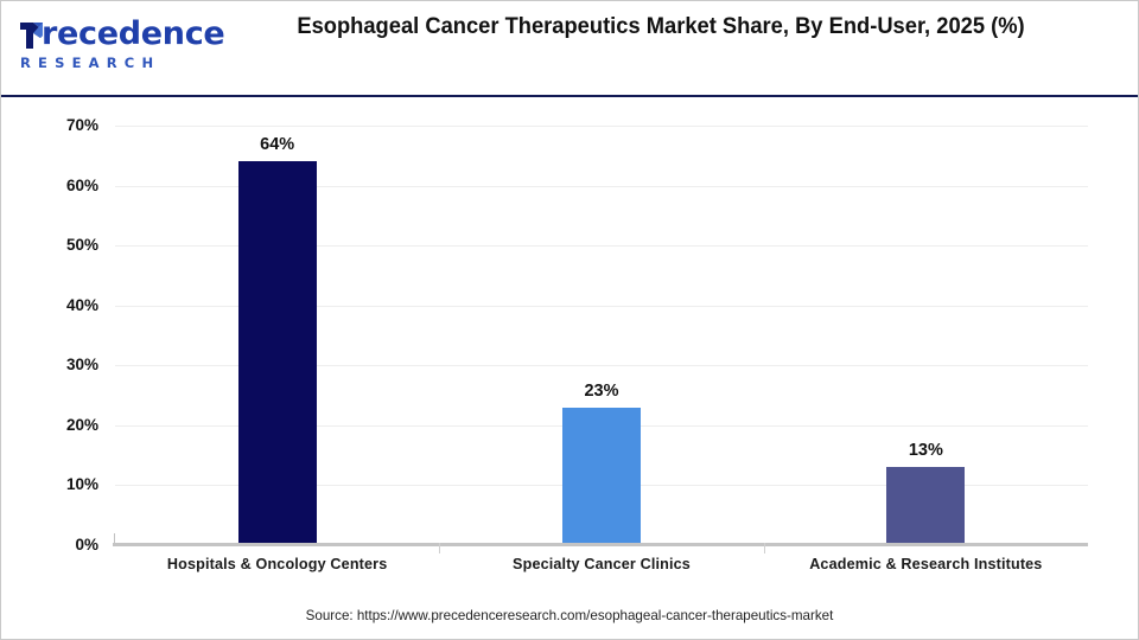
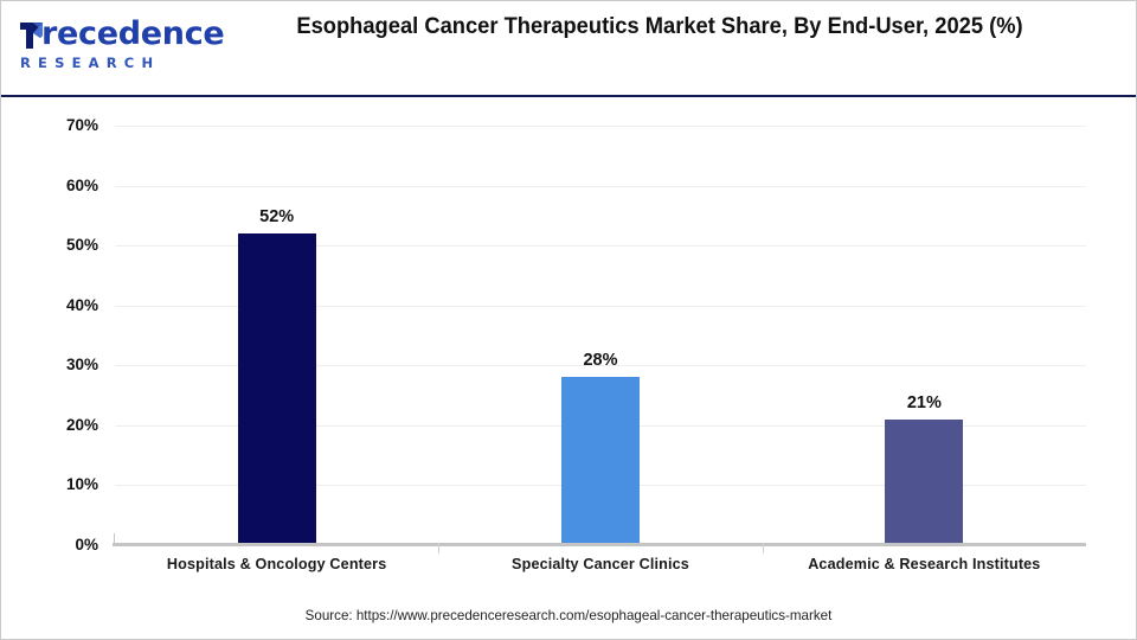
Hospitals & Oncology Centers: 64% -> 52%
Specialty Cancer Clinics: 23% -> 28%
Academic & Research Institutes: 13% -> 21%
